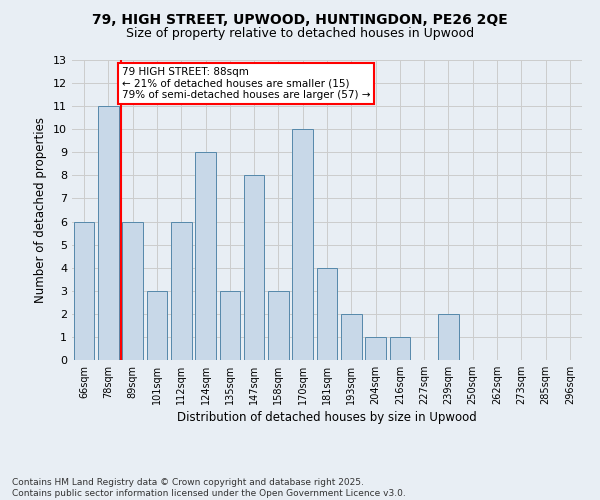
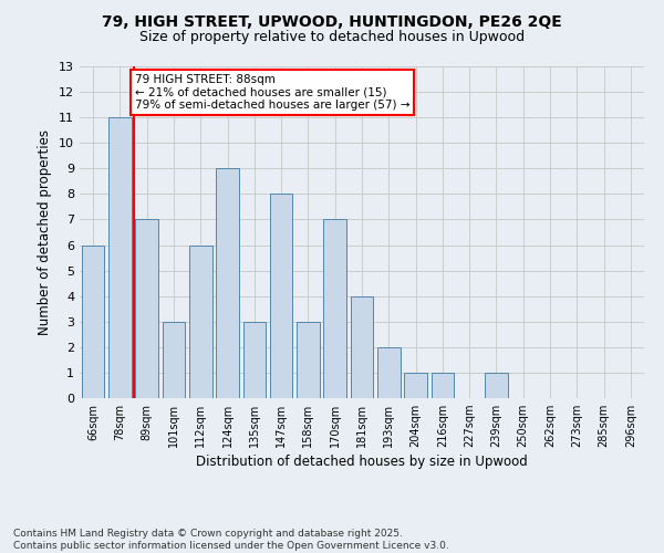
89sqm: 6 -> 7
170sqm: 10 -> 7
239sqm: 2 -> 1
